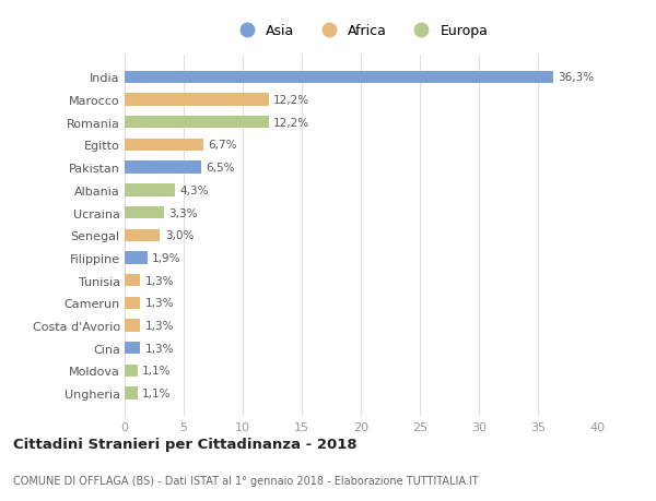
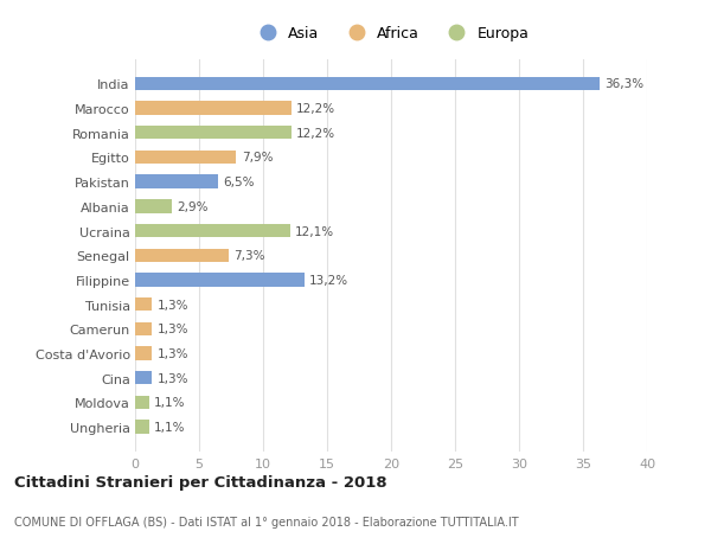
Egitto: 6,7% -> 7,9%
Albania: 4,3% -> 2,9%
Ucraina: 3,3% -> 12,1%
Senegal: 3,0% -> 7,3%
Filippine: 1,9% -> 13,2%
